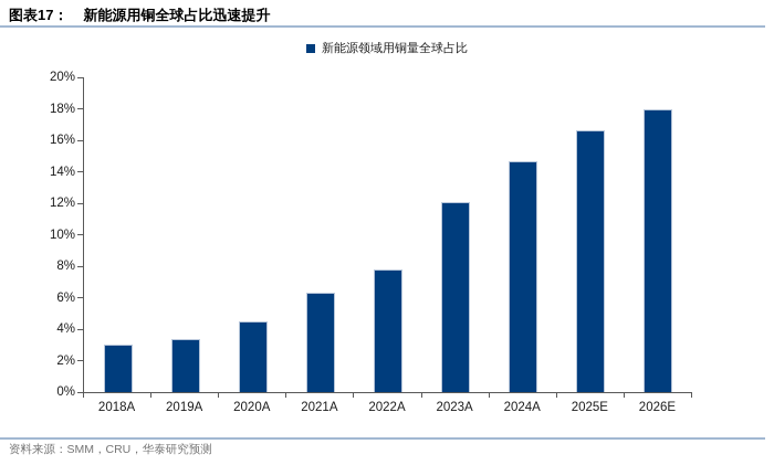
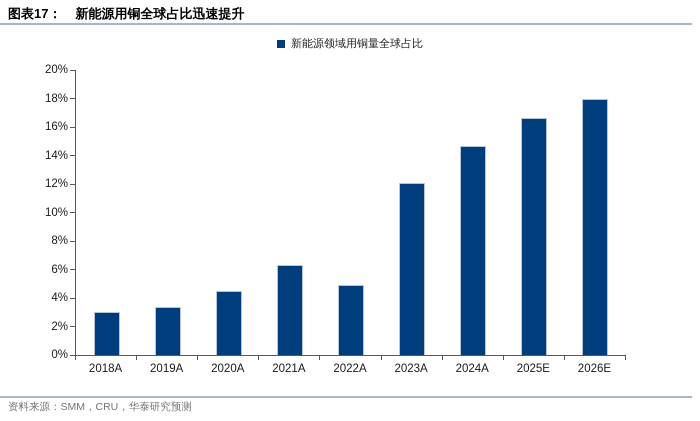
2022A: 7.8% -> 4.9%
